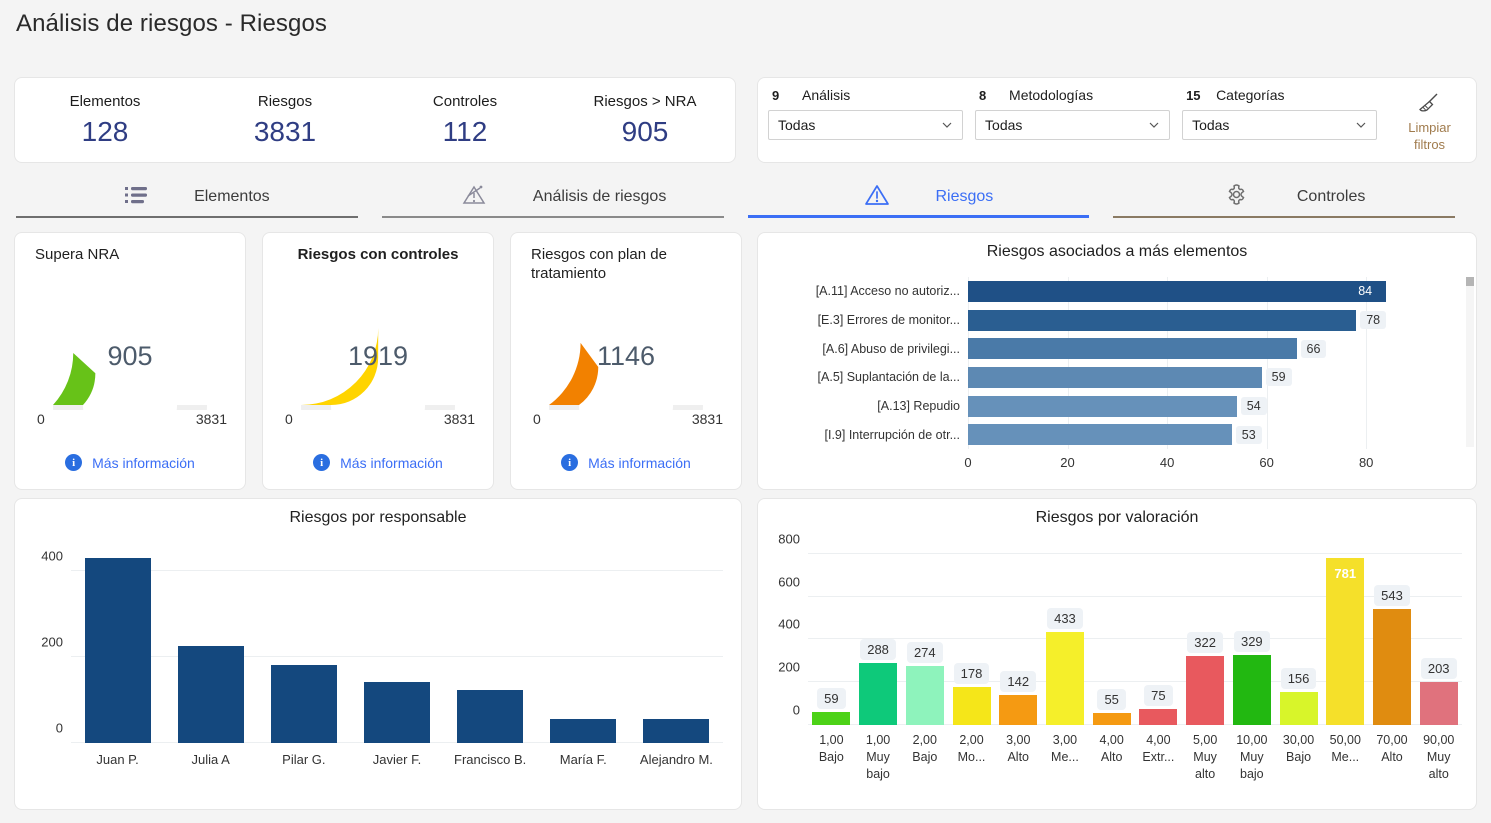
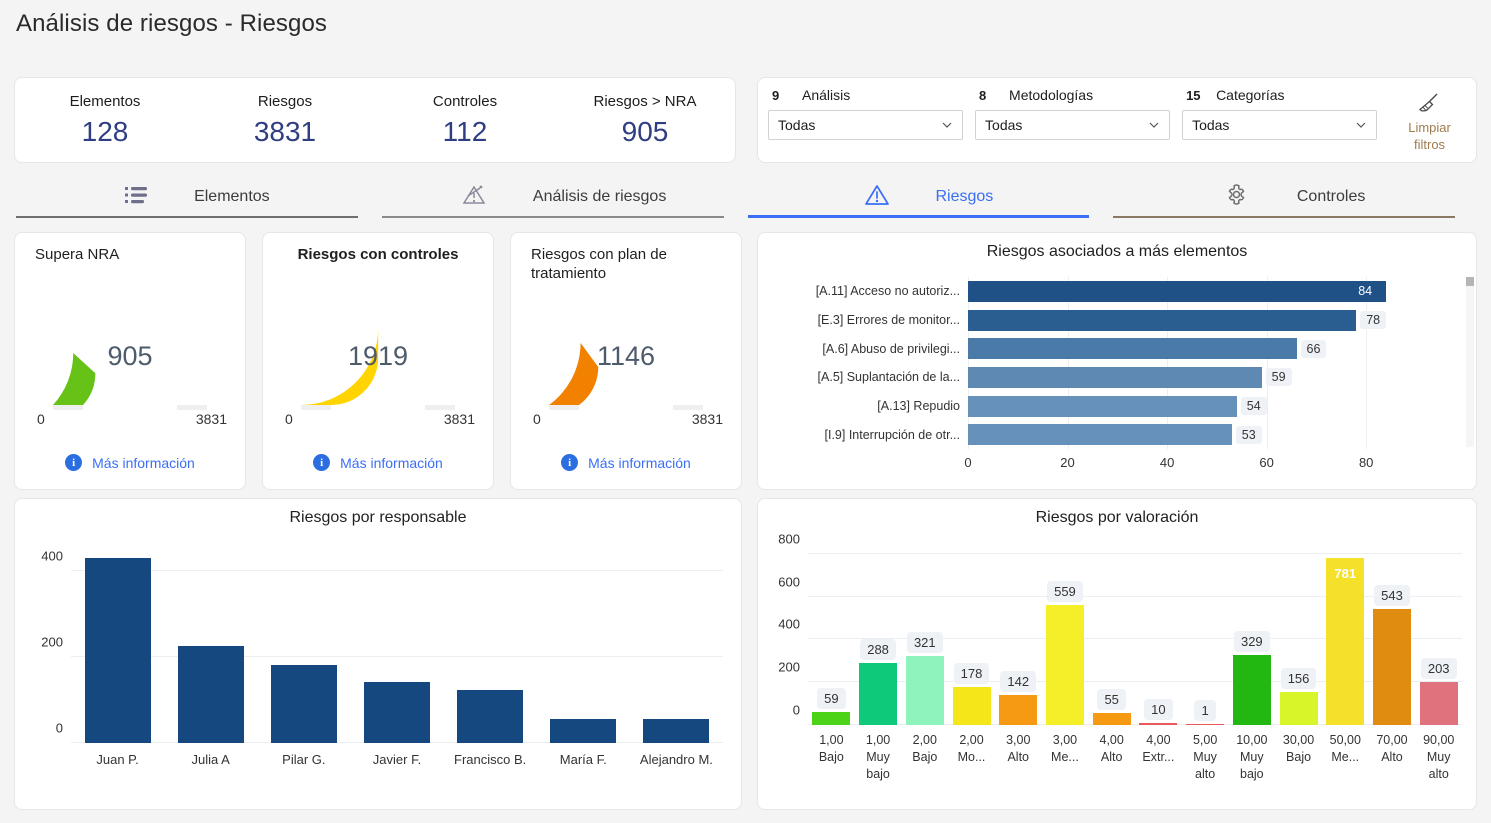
Riesgos por valoración/2,00 Bajo: 274 -> 321
Riesgos por valoración/3,00 Me...: 433 -> 559
Riesgos por valoración/4,00 Extr...: 75 -> 10
Riesgos por valoración/5,00 Muy alto: 322 -> 1
